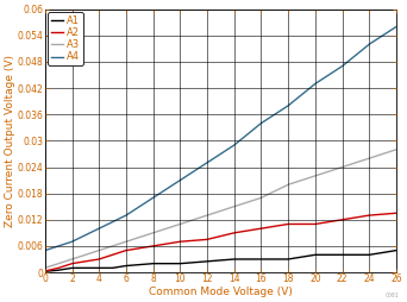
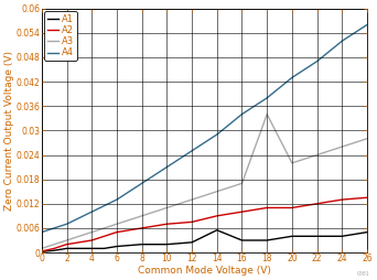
A1/14: 0.0030 -> 0.0055
A3/18: 0.020 -> 0.034
